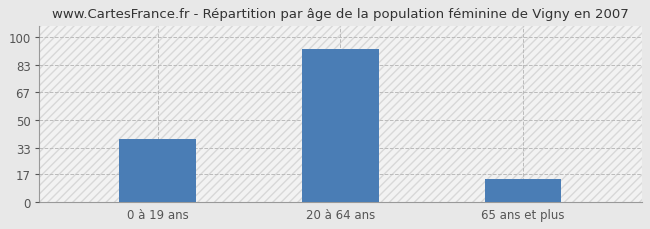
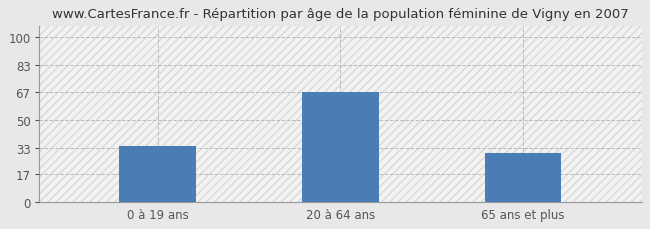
0 à 19 ans: 38 -> 34
20 à 64 ans: 93 -> 67
65 ans et plus: 14 -> 30
